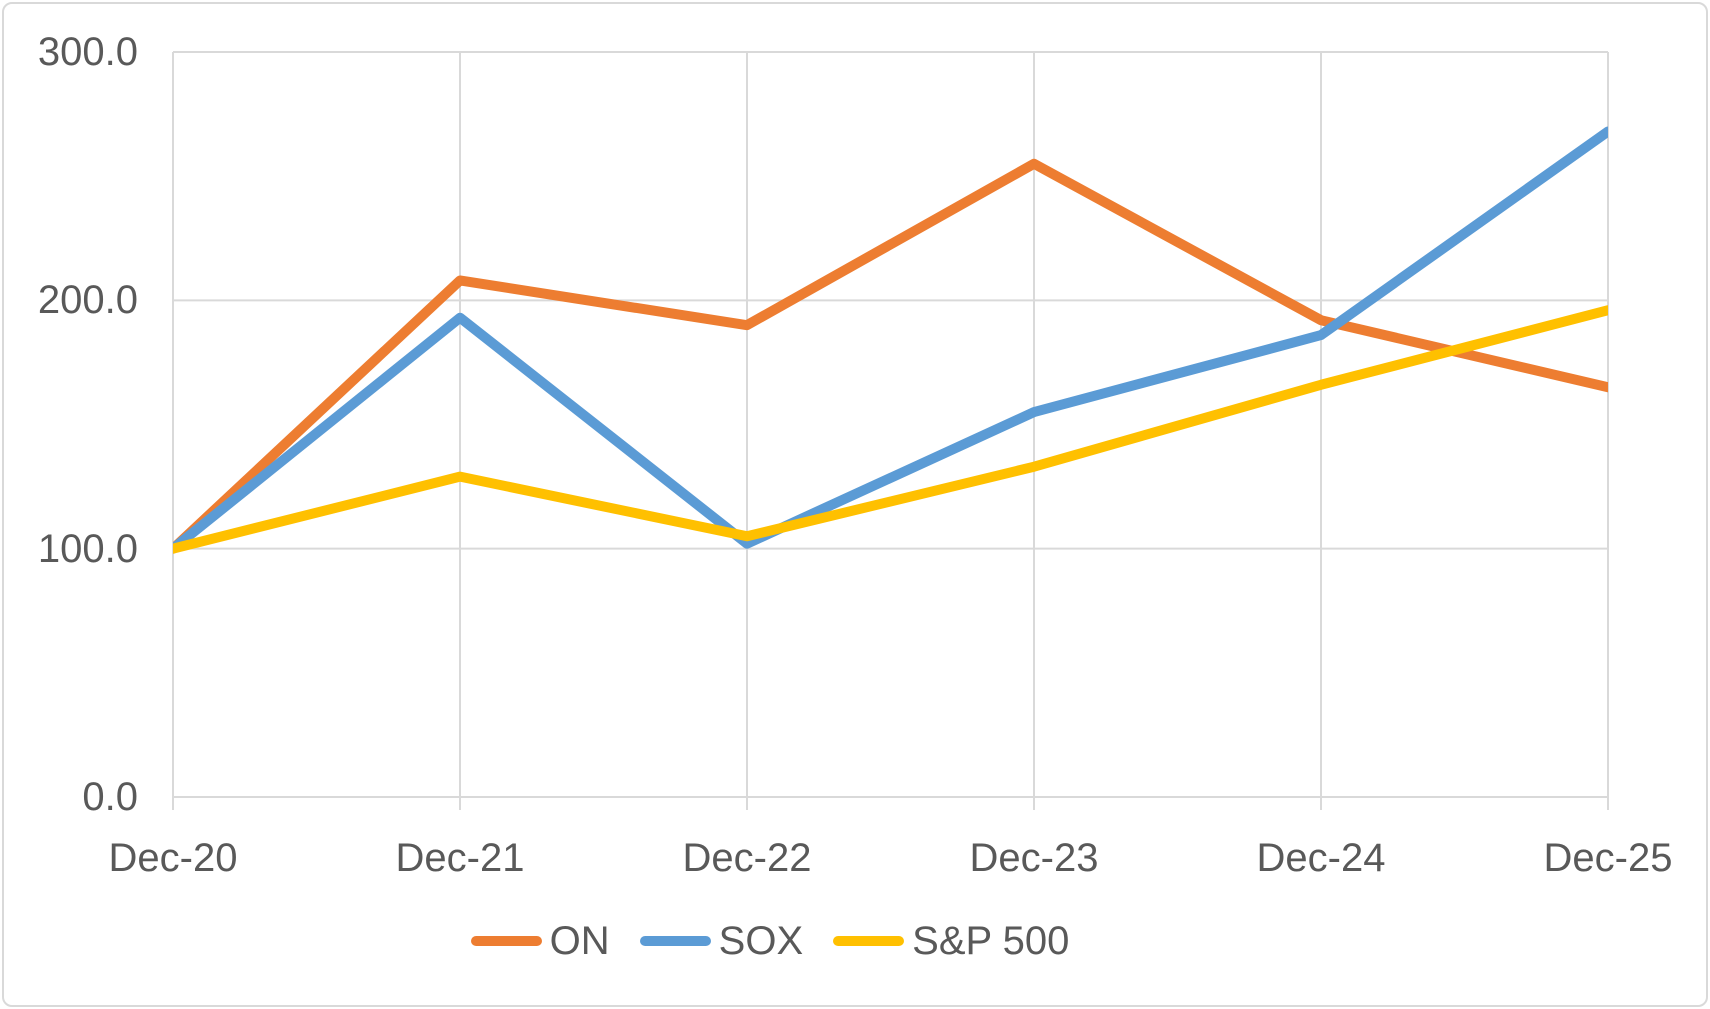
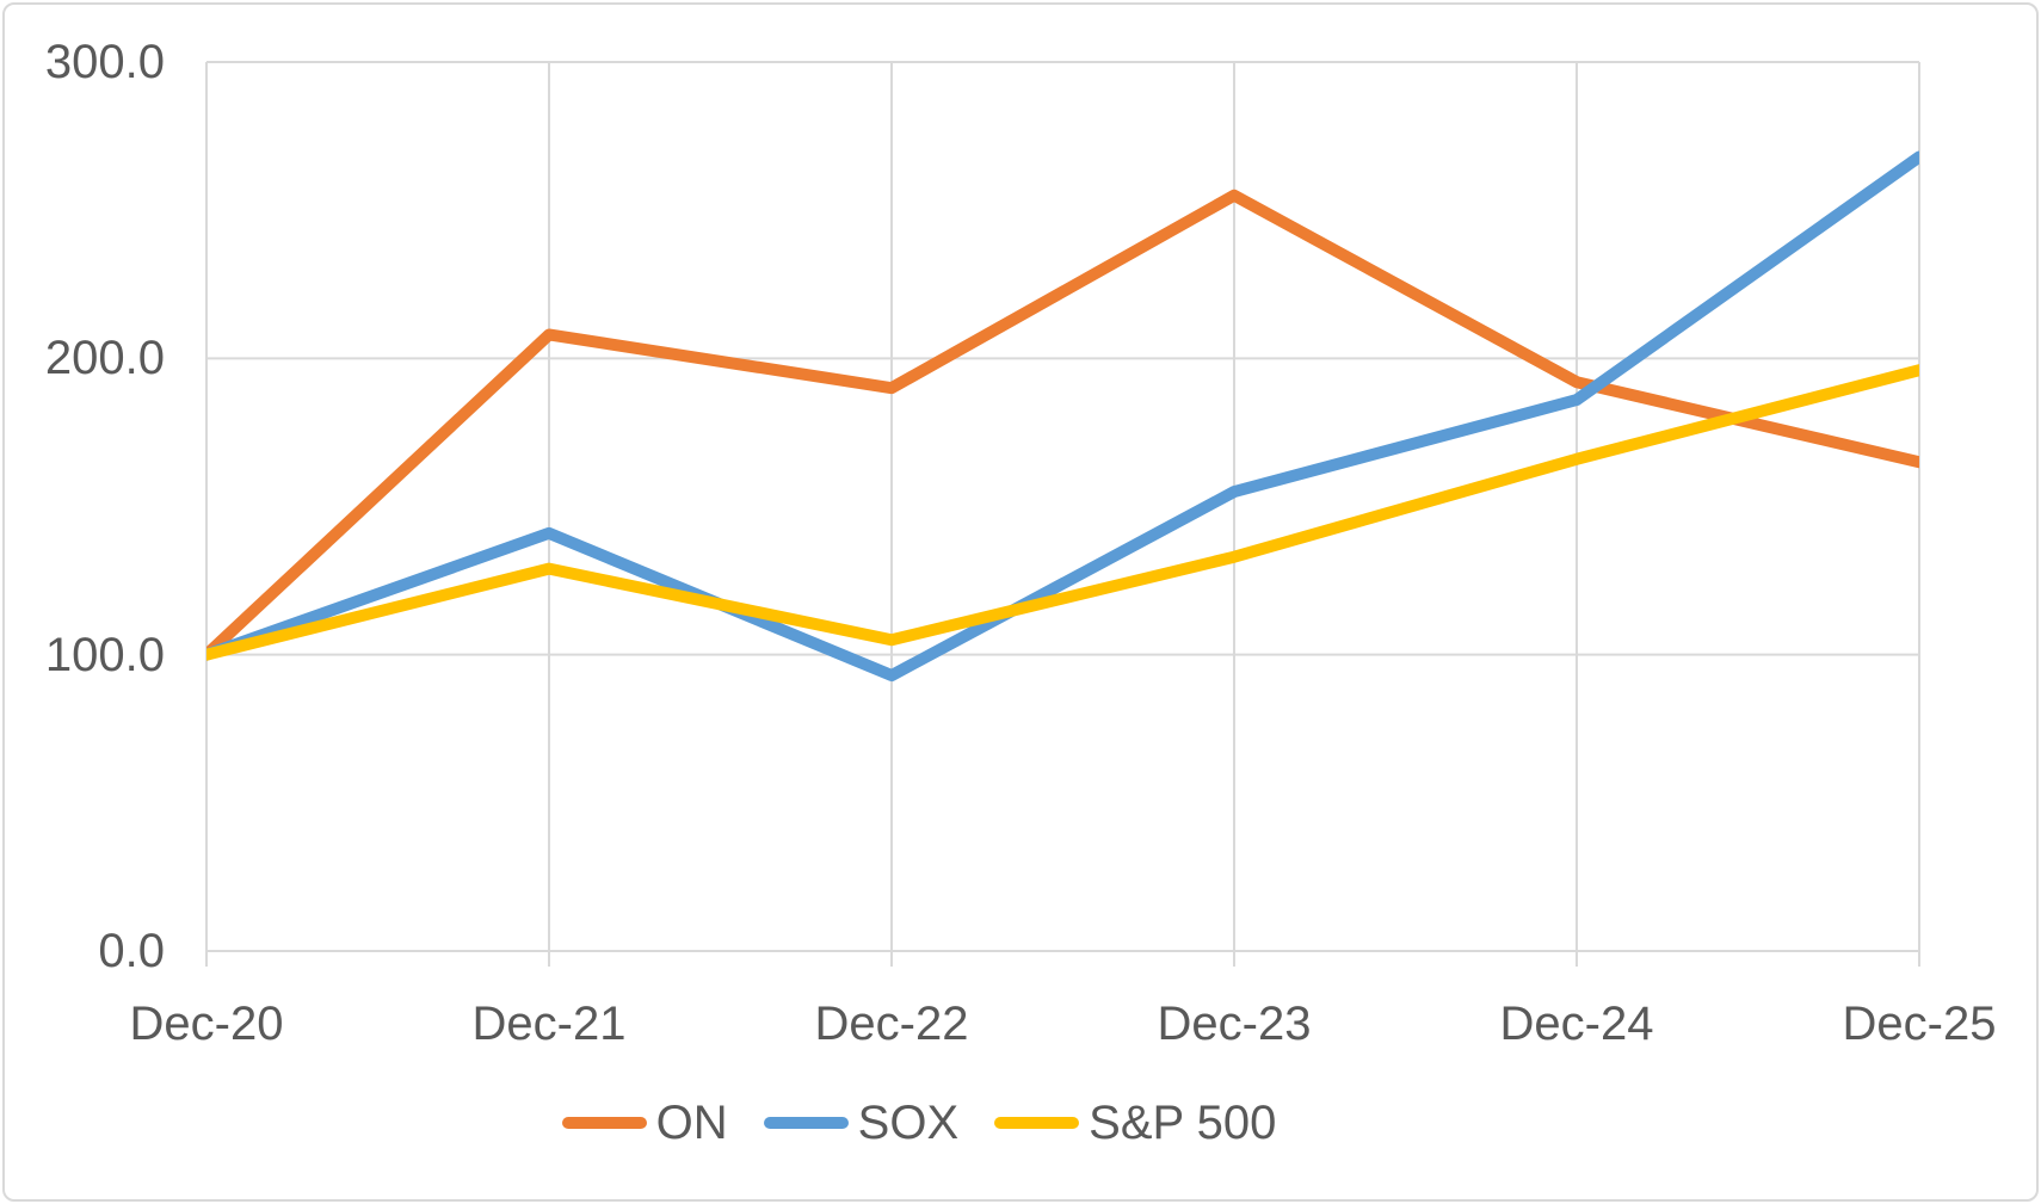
SOX/Dec-21: 193 -> 141
SOX/Dec-22: 102 -> 93
